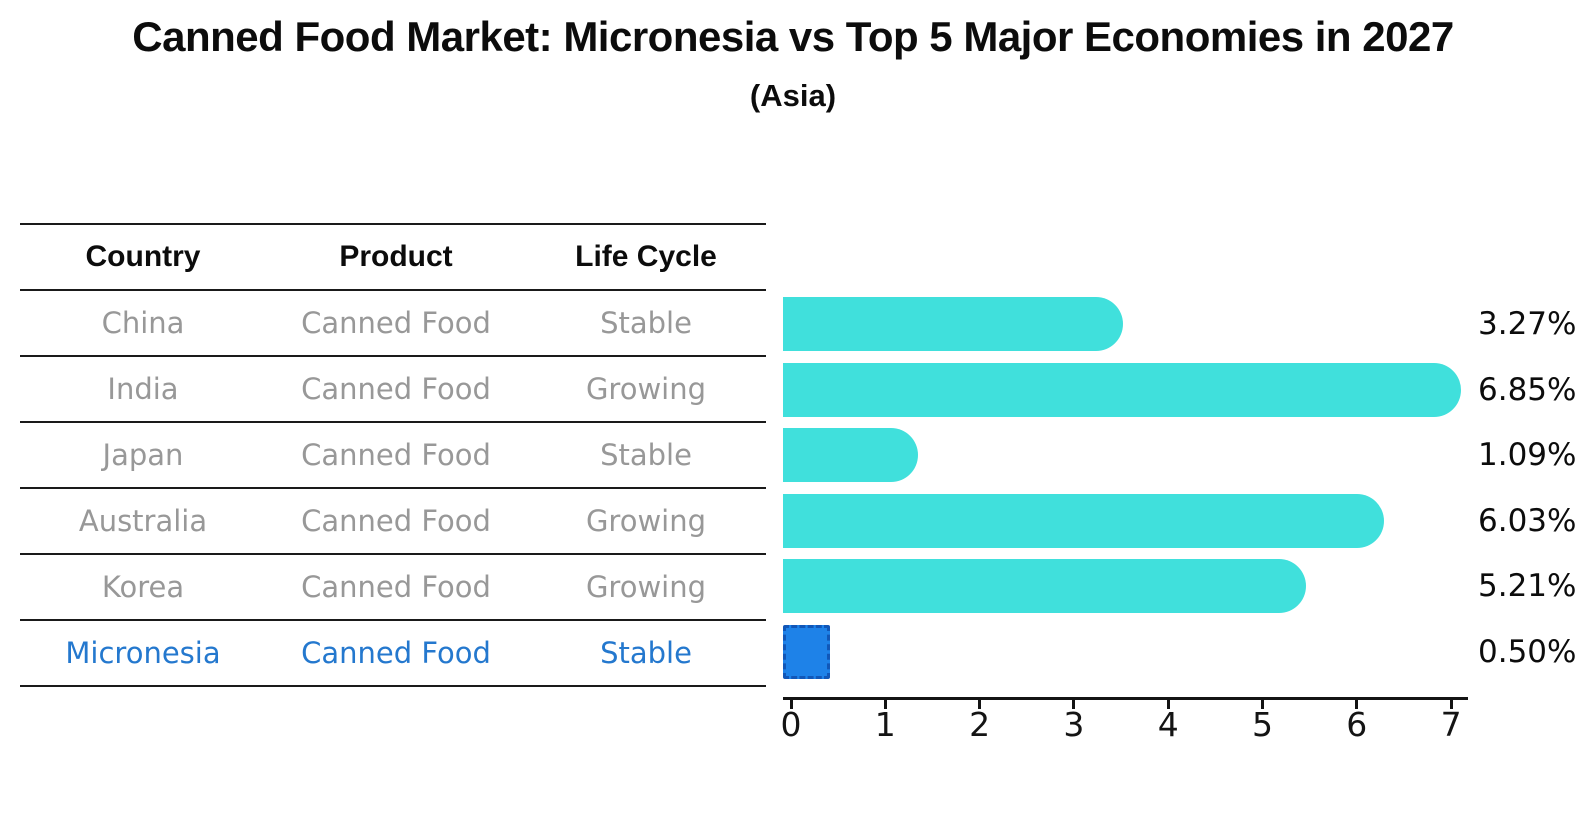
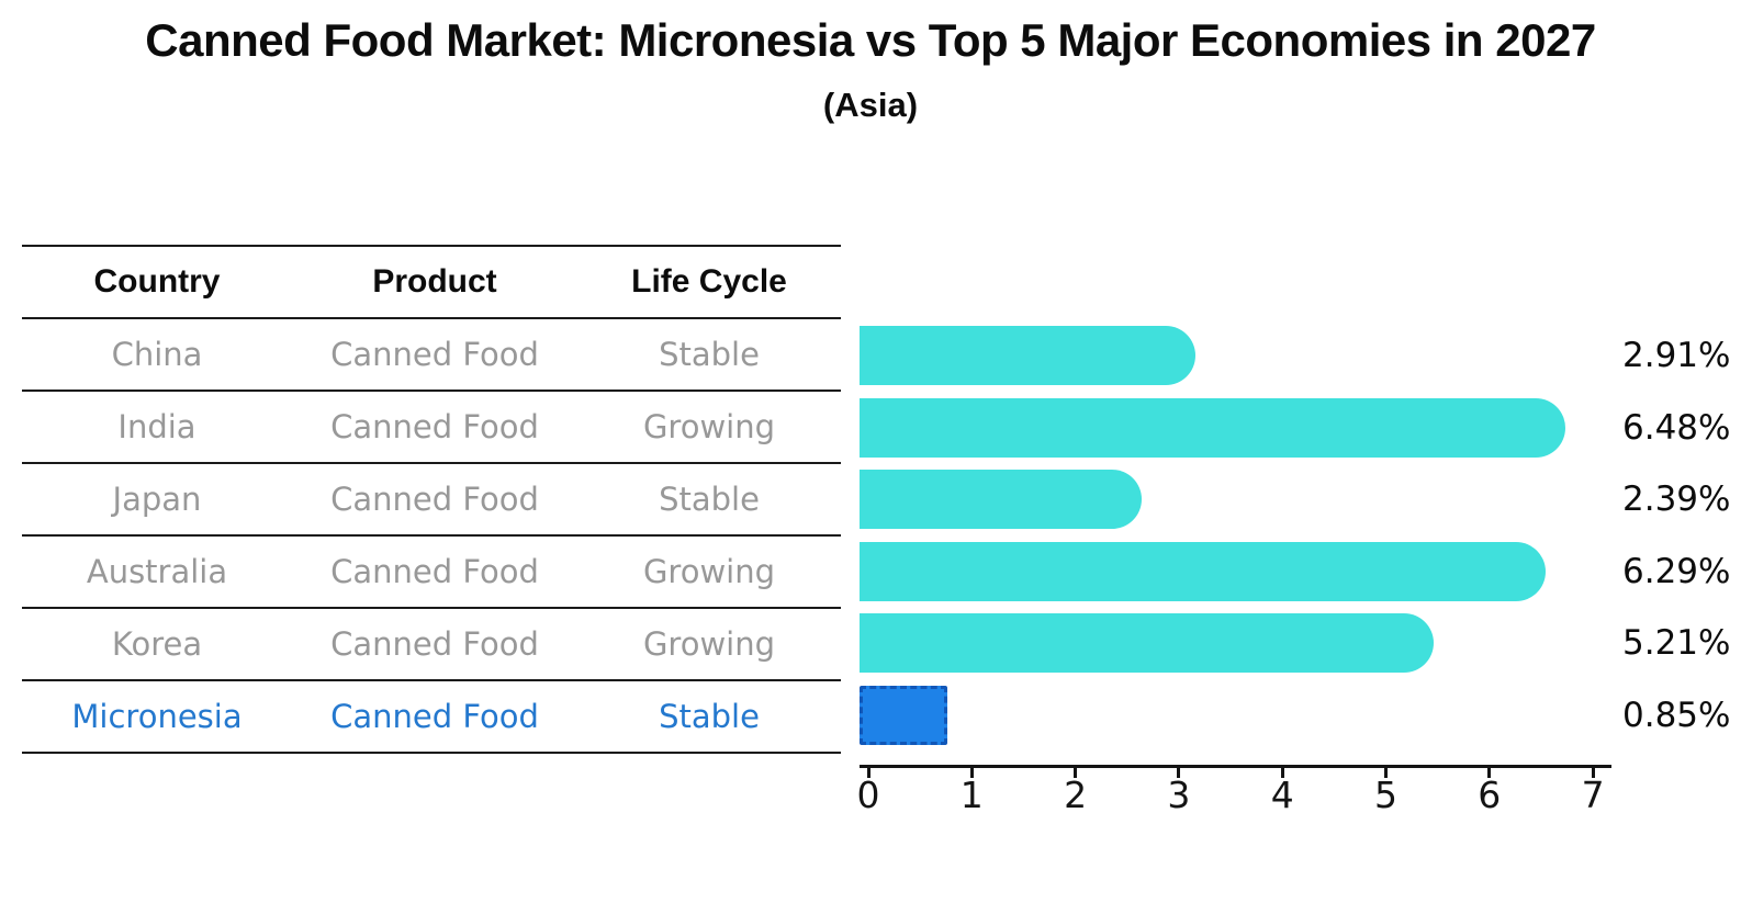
China: 3.27% -> 2.91%
India: 6.85% -> 6.48%
Japan: 1.09% -> 2.39%
Australia: 6.03% -> 6.29%
Micronesia: 0.50% -> 0.85%
